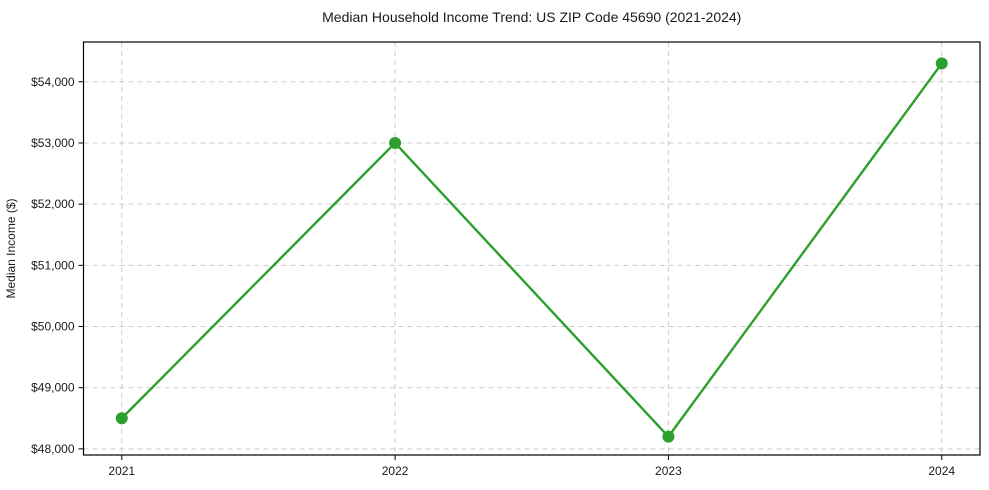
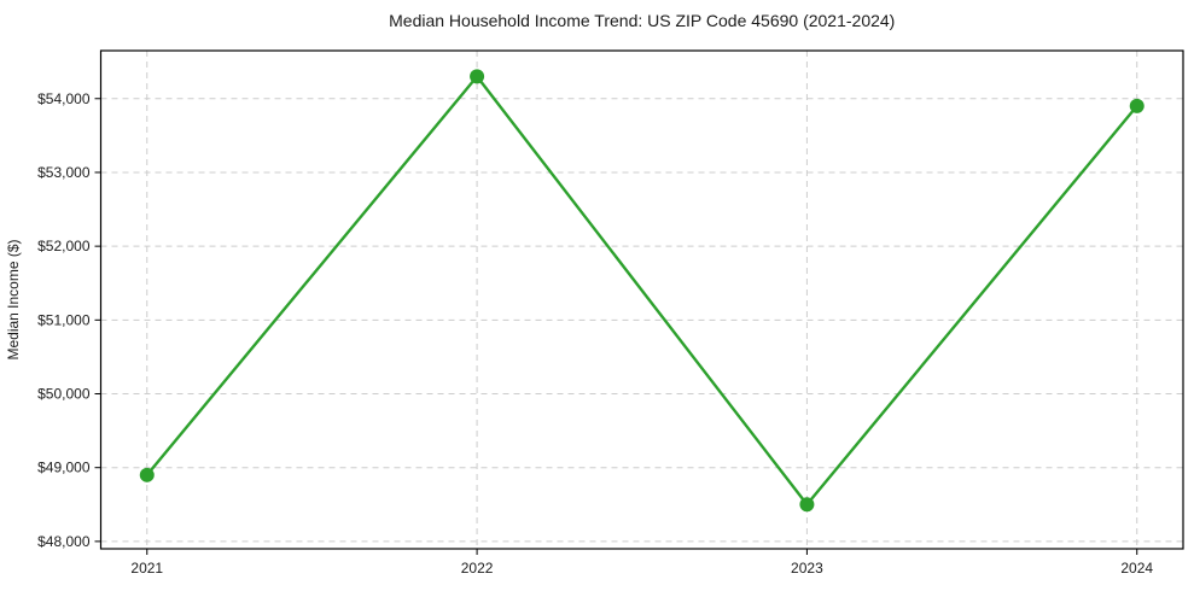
2021: $48500 -> $48900
2022: $53000 -> $54300
2023: $48200 -> $48500
2024: $54300 -> $53900
